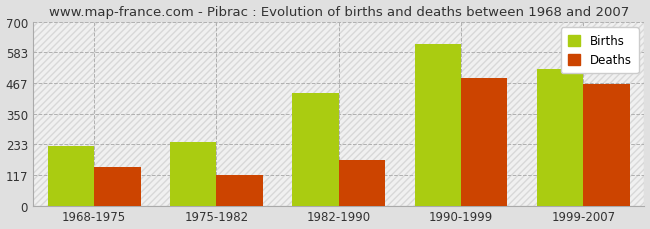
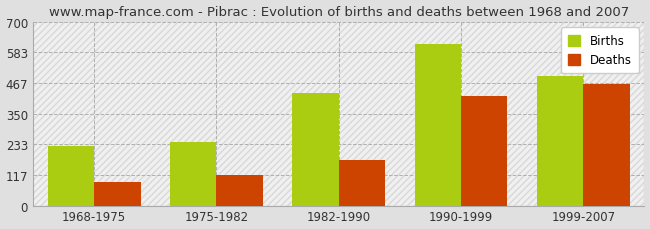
Deaths/1968-1975: 145 -> 88
Deaths/1990-1999: 485 -> 418
Births/1999-2007: 520 -> 491
